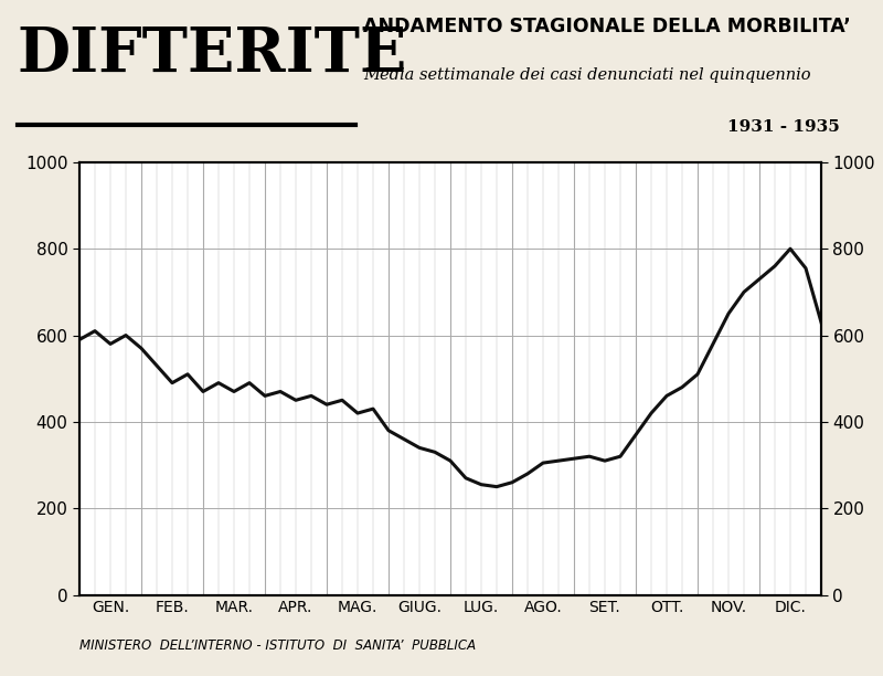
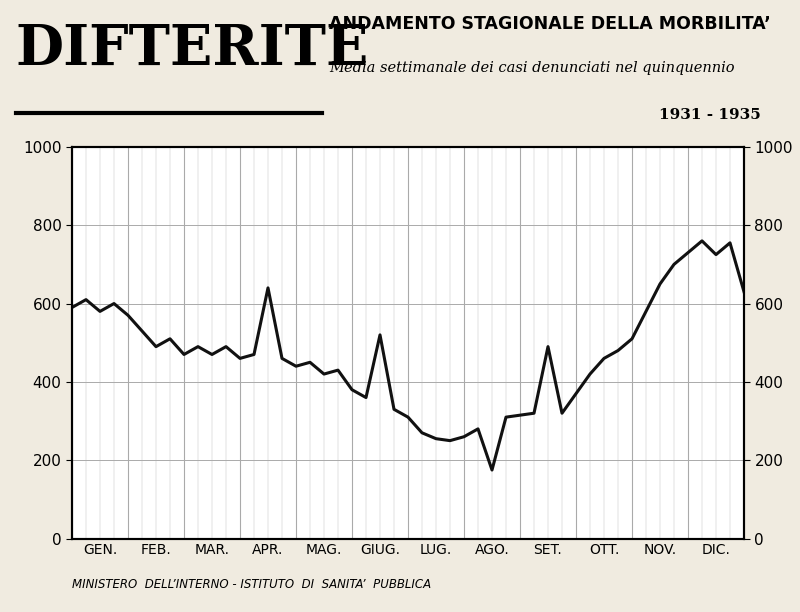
APR.: 450 -> 640
GIUG.: 340 -> 520
AGO.: 305 -> 175
SET.: 310 -> 490
DIC.: 800 -> 725
